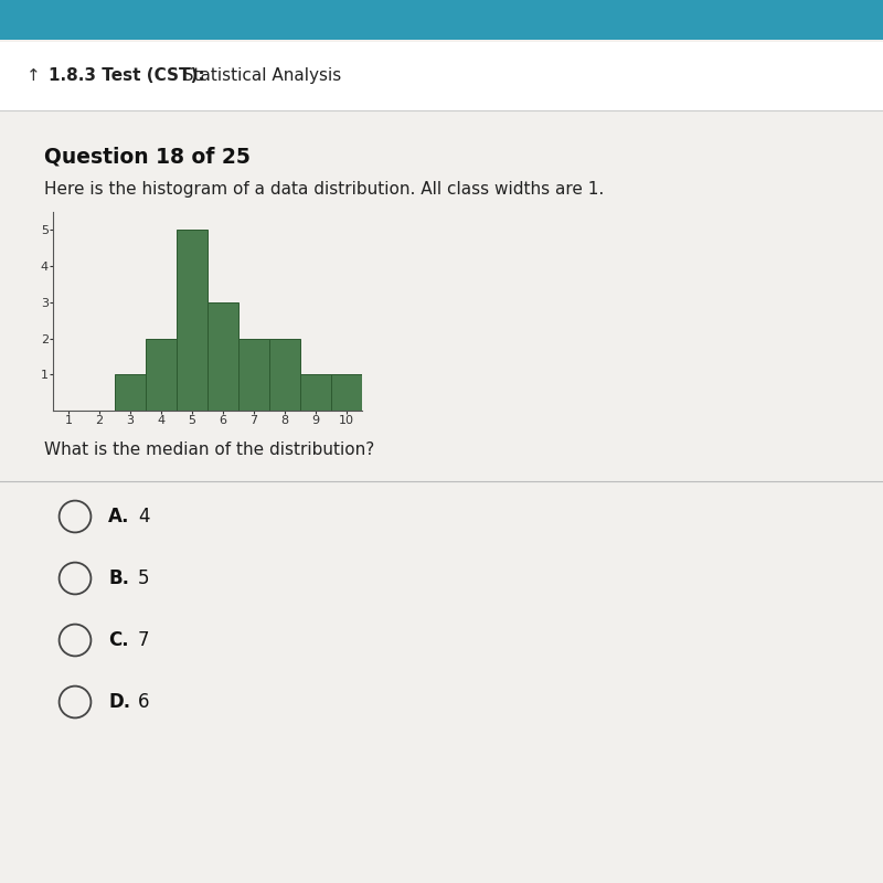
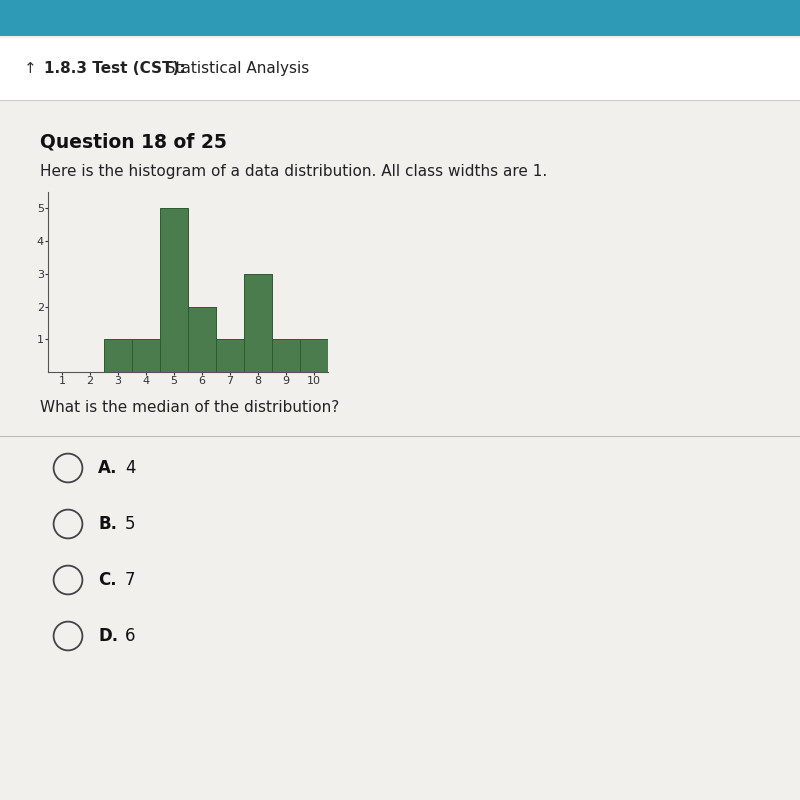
4: 2 -> 1
6: 3 -> 2
7: 2 -> 1
8: 2 -> 3
